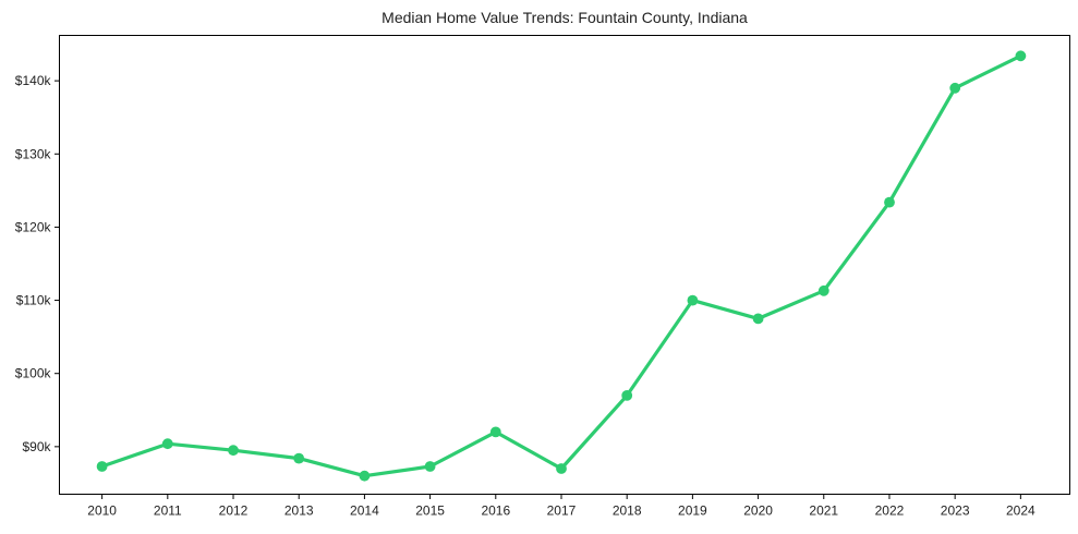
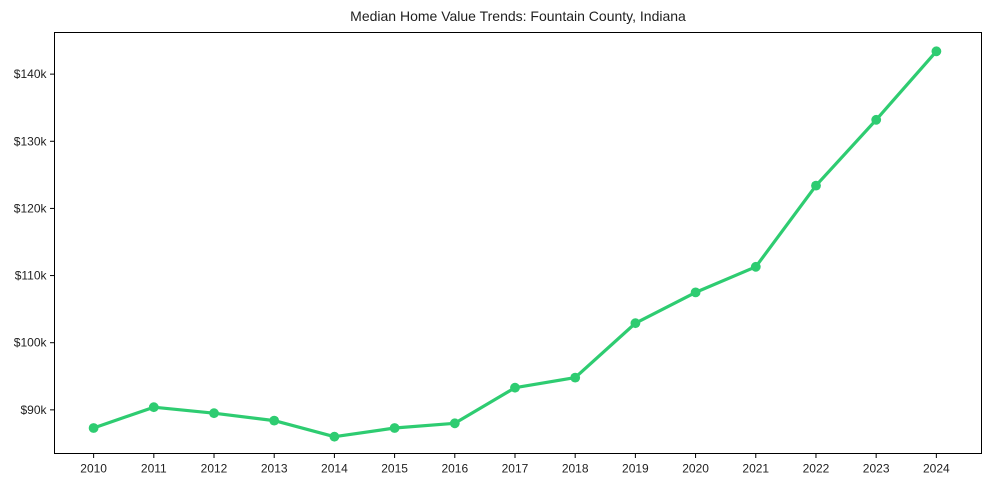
2016: $92k -> $88k
2017: $87k -> $93k
2018: $97k -> $95k
2019: $110k -> $103k
2023: $139k -> $133k
